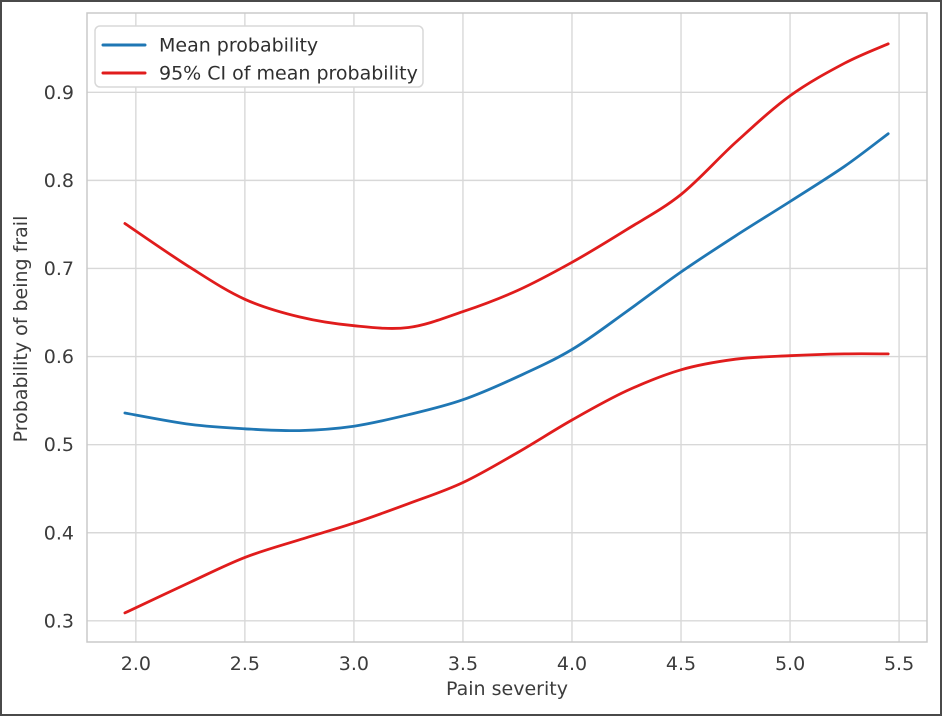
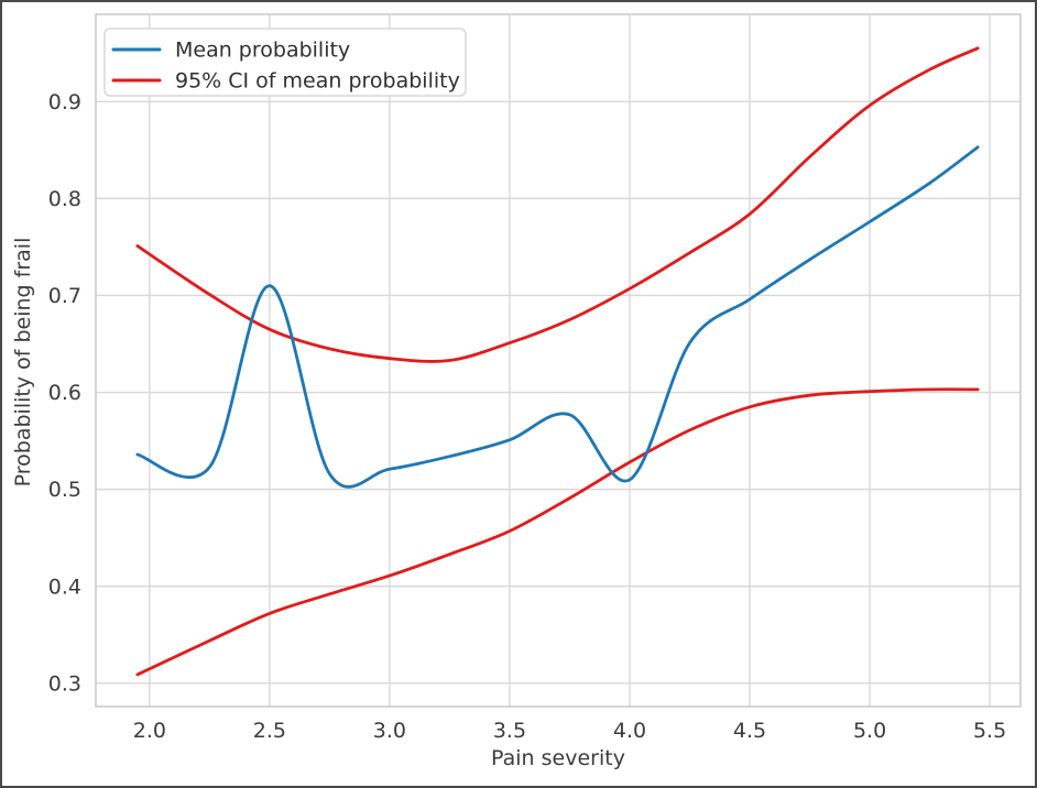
Mean probability/2.5: 0.52 -> 0.71
Mean probability/4.0: 0.61 -> 0.51
